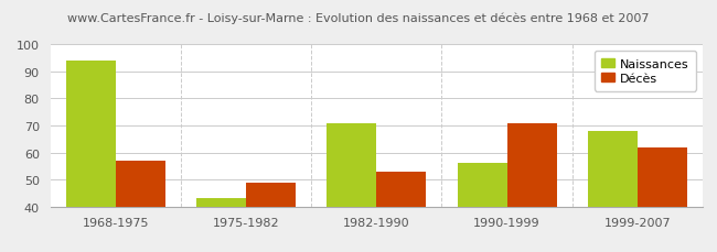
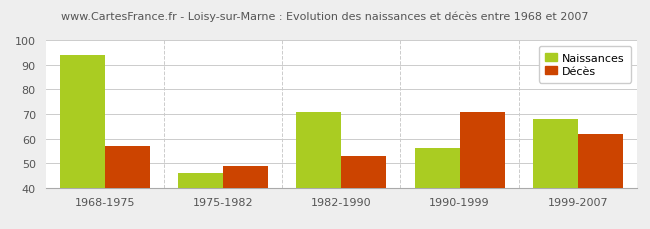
Naissances/1975-1982: 43 -> 46
